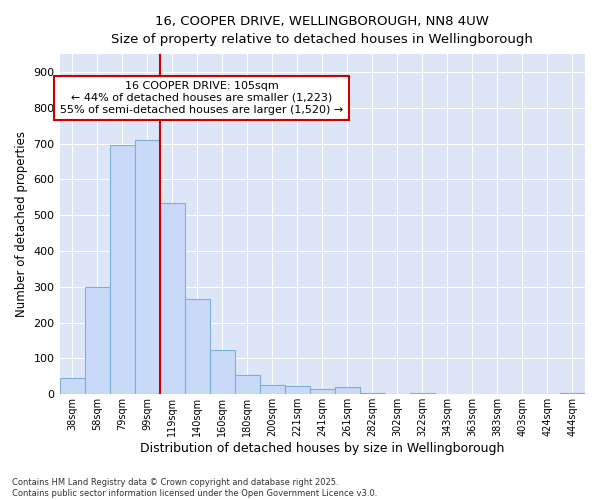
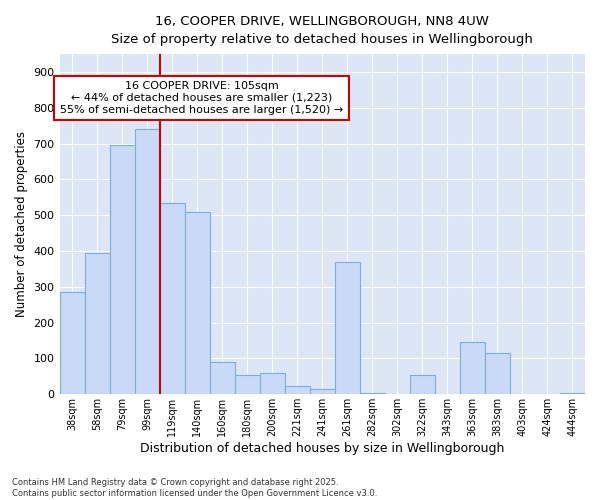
38sqm: 45 -> 285
58sqm: 300 -> 395
99sqm: 710 -> 740
140sqm: 265 -> 510
160sqm: 125 -> 90
200sqm: 27 -> 60
261sqm: 20 -> 370
322sqm: 3 -> 55
363sqm: 1 -> 145
383sqm: 1 -> 115
